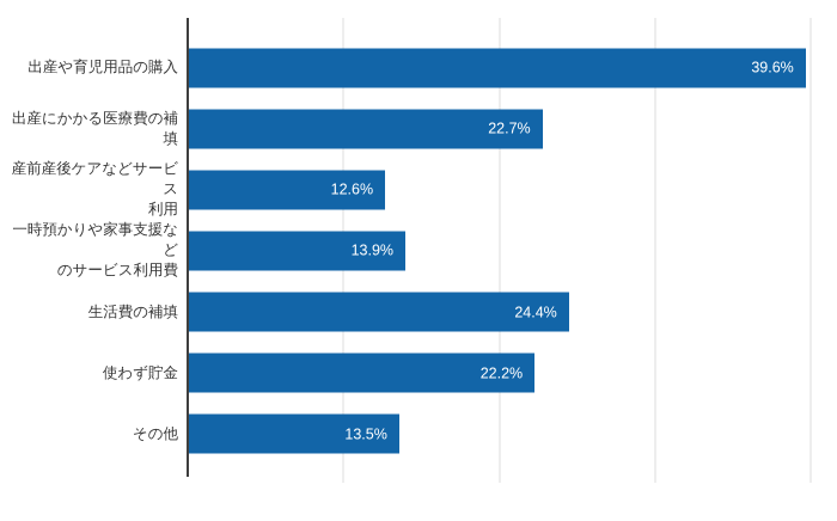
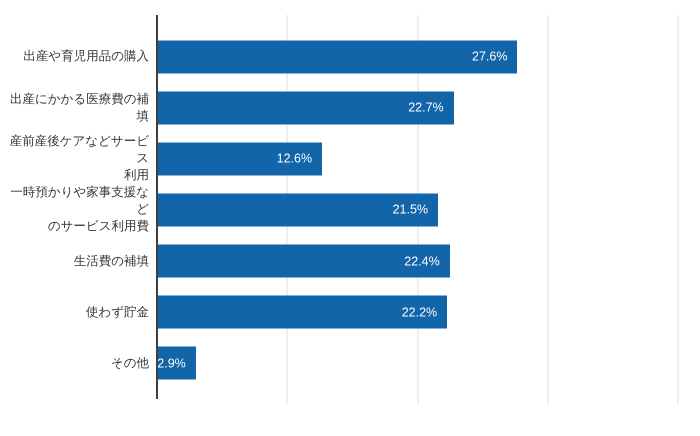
出産や育児用品の購入: 39.6% -> 27.6%
一時預かりや家事支援など のサービス利用費: 13.9% -> 21.5%
生活費の補填: 24.4% -> 22.4%
その他: 13.5% -> 2.9%
